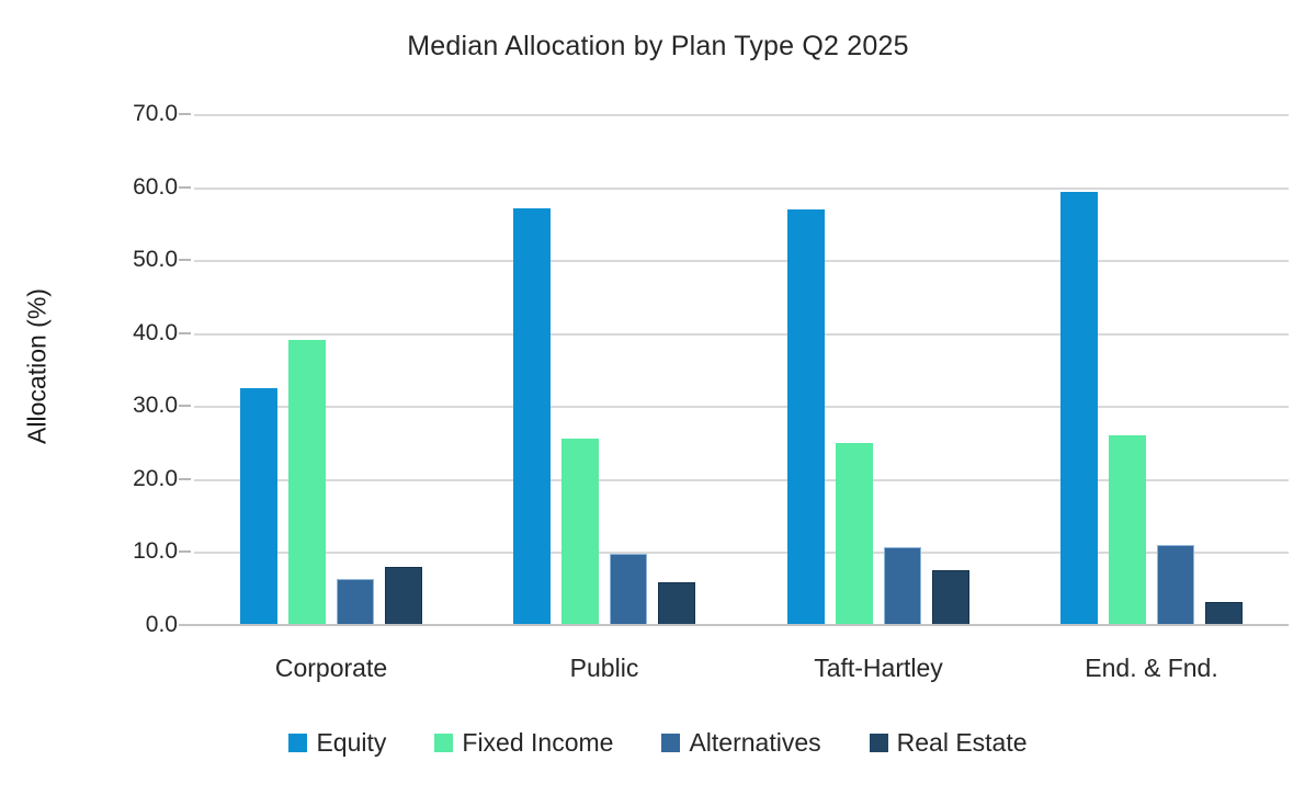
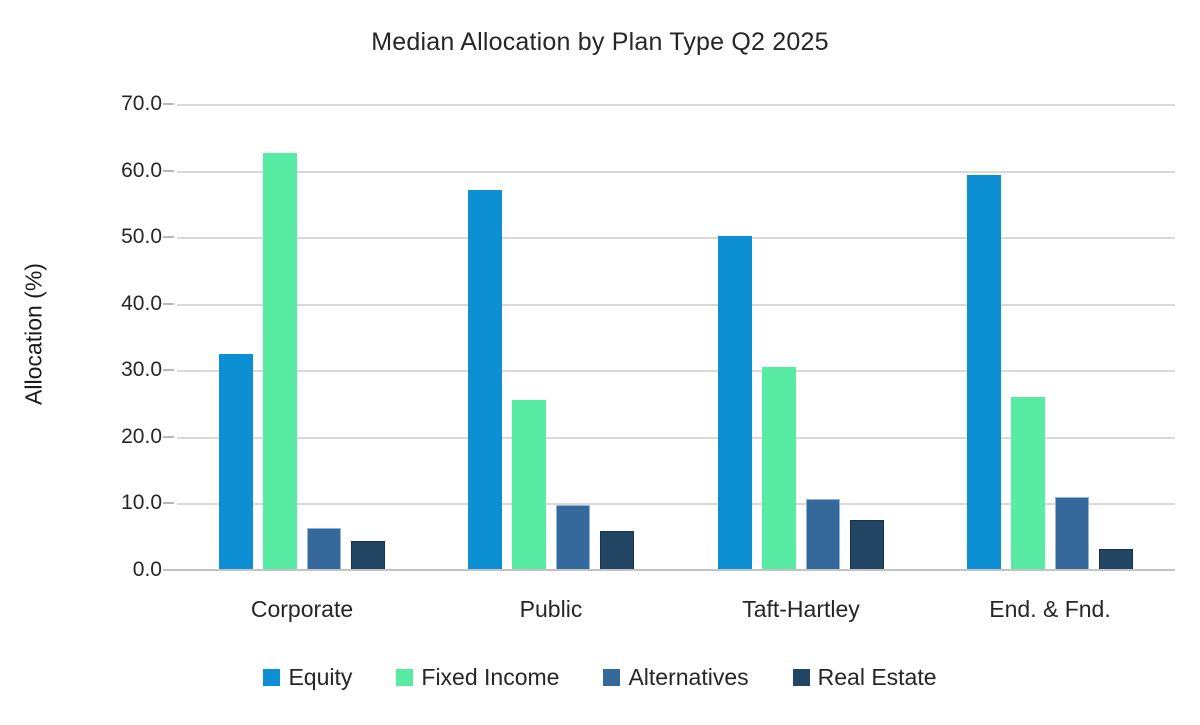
Fixed Income/Corporate: 39 -> 63
Real Estate/Corporate: 8 -> 4
Equity/Taft-Hartley: 57 -> 50
Fixed Income/Taft-Hartley: 25 -> 30
